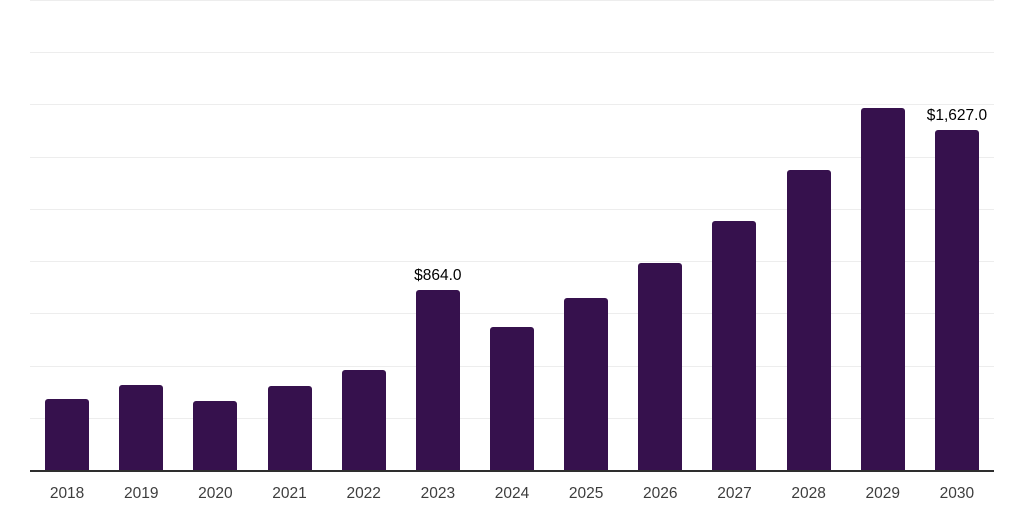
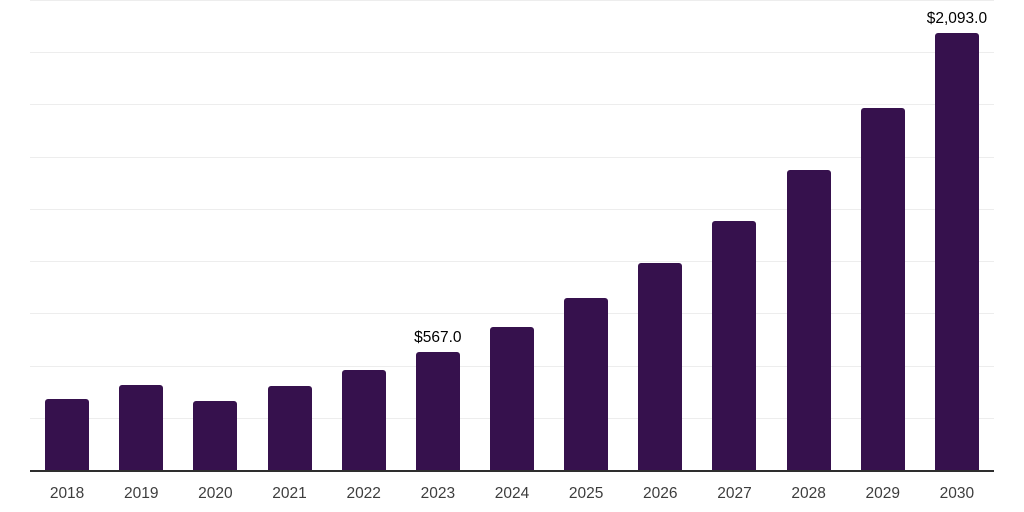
2023: $864.0 -> $567.0
2030: $1,627.0 -> $2,093.0
